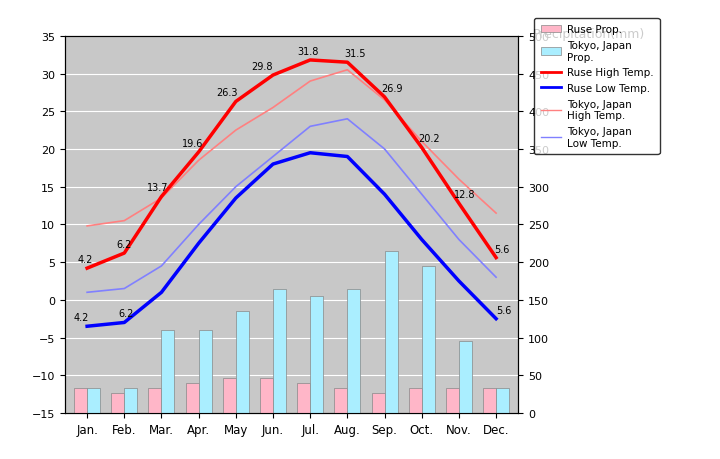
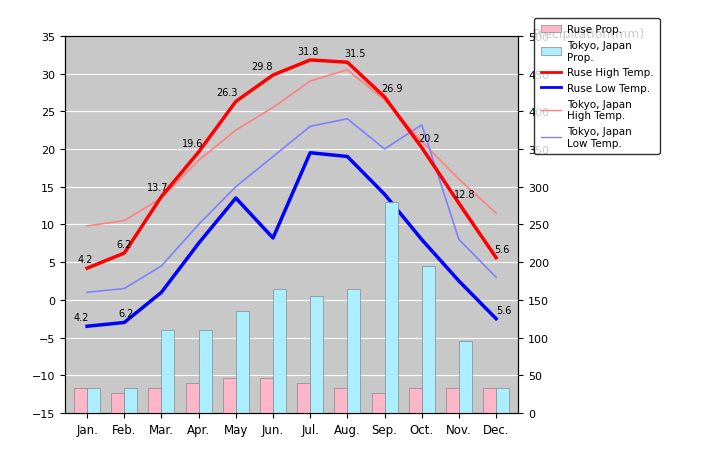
Ruse Low Temp./Jun.: 18.0 -> 8.2
Tokyo, Japan Prop./Sep.: 215 -> 280
Tokyo, Japan Low Temp./Oct.: 14.0 -> 23.2
